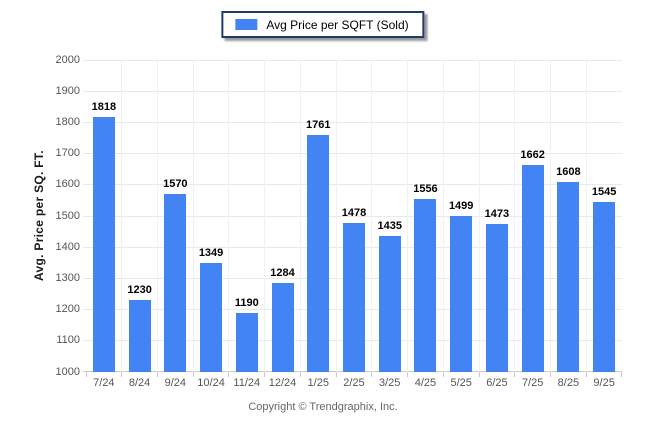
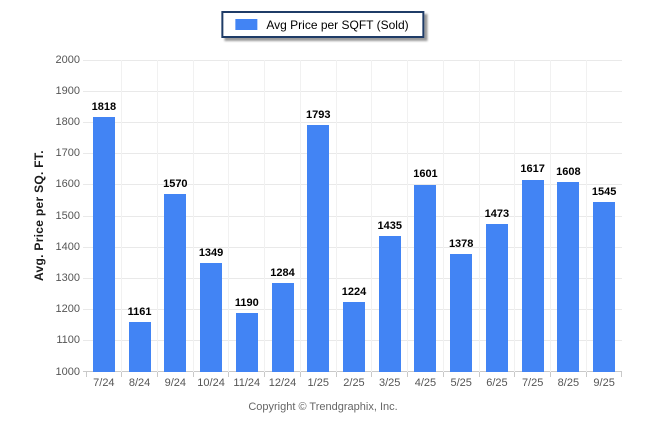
8/24: 1230 -> 1161
1/25: 1761 -> 1793
2/25: 1478 -> 1224
4/25: 1556 -> 1601
5/25: 1499 -> 1378
7/25: 1662 -> 1617
